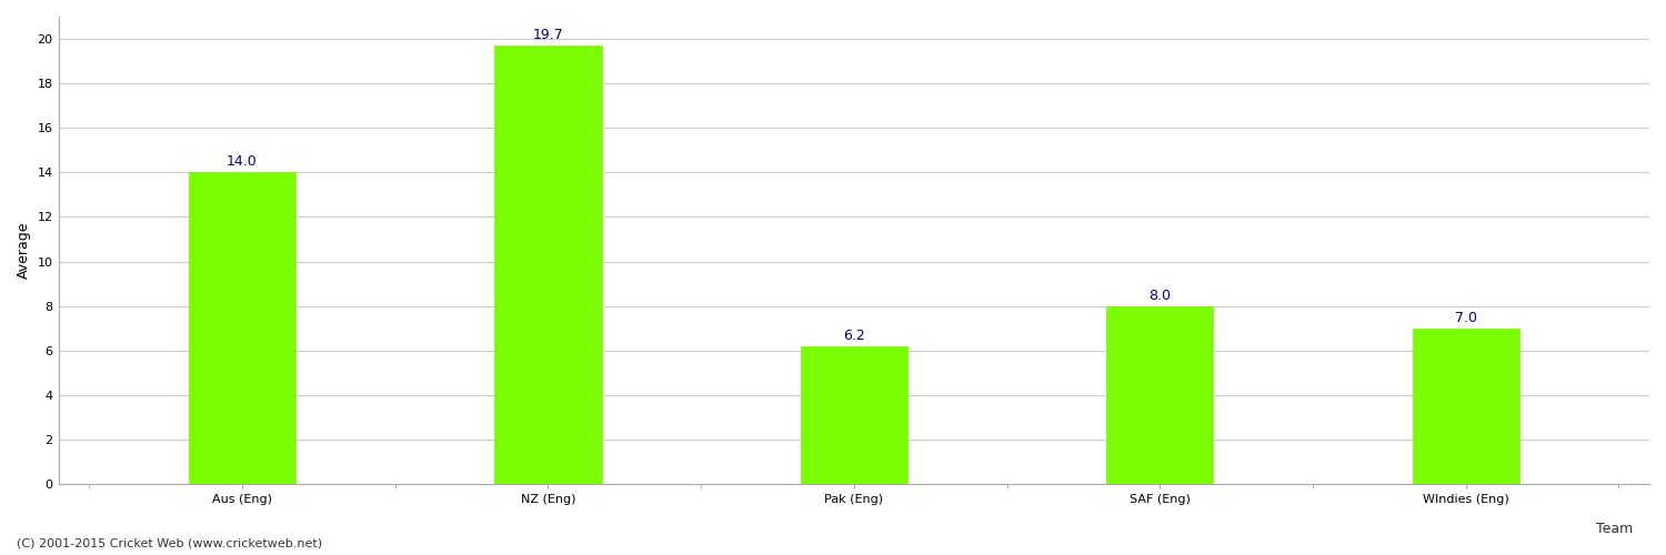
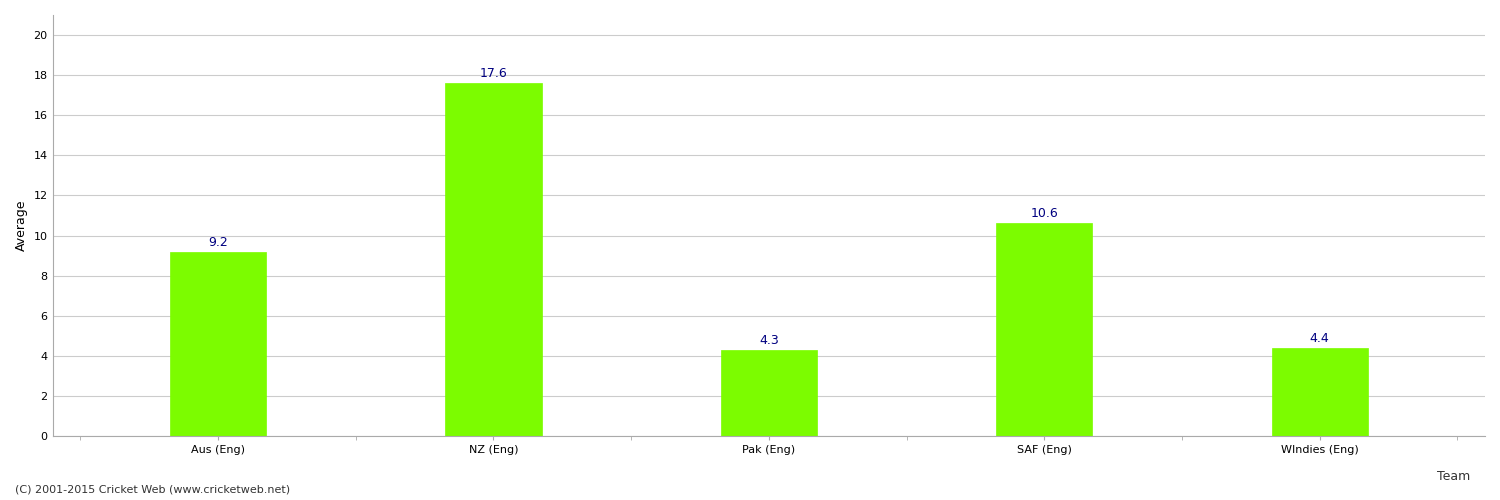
Aus (Eng): 14.0 -> 9.2
NZ (Eng): 19.7 -> 17.6
Pak (Eng): 6.2 -> 4.3
SAF (Eng): 8.0 -> 10.6
WIndies (Eng): 7.0 -> 4.4
